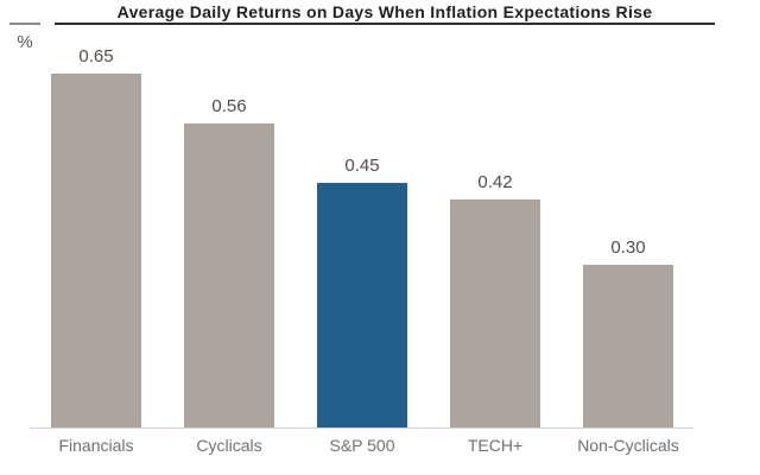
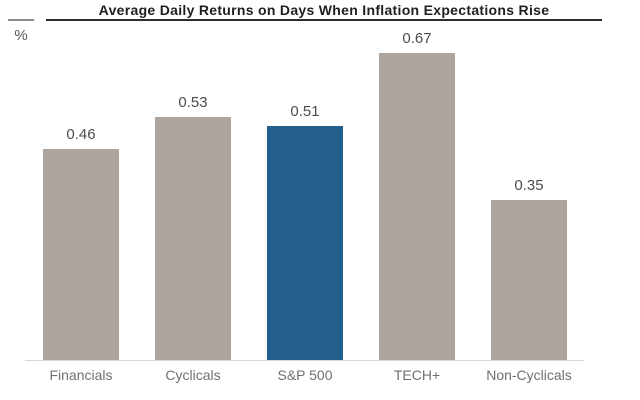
Financials: 0.65 -> 0.46
Cyclicals: 0.56 -> 0.53
S&P 500: 0.45 -> 0.51
TECH+: 0.42 -> 0.67
Non-Cyclicals: 0.30 -> 0.35
